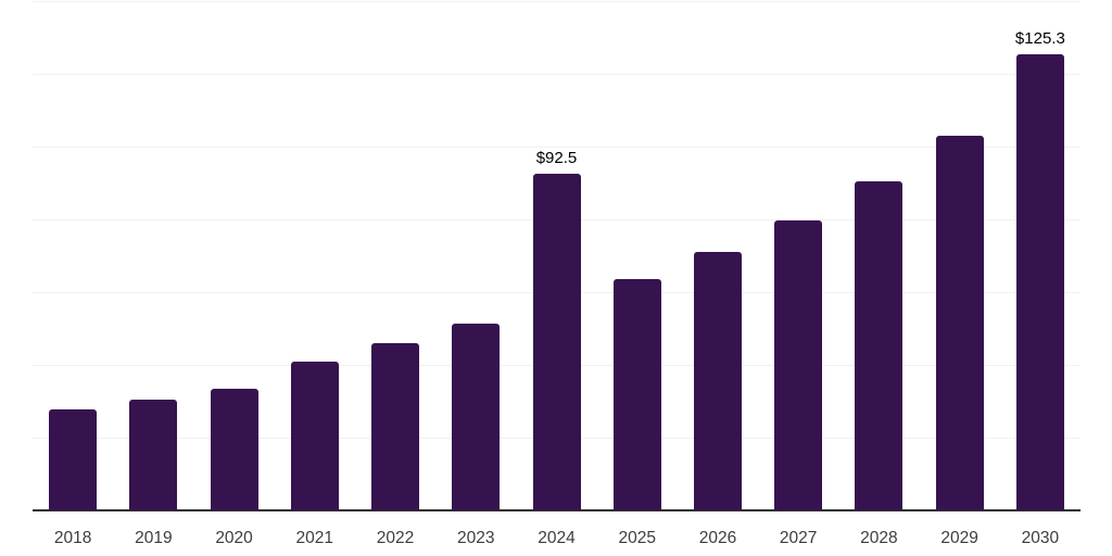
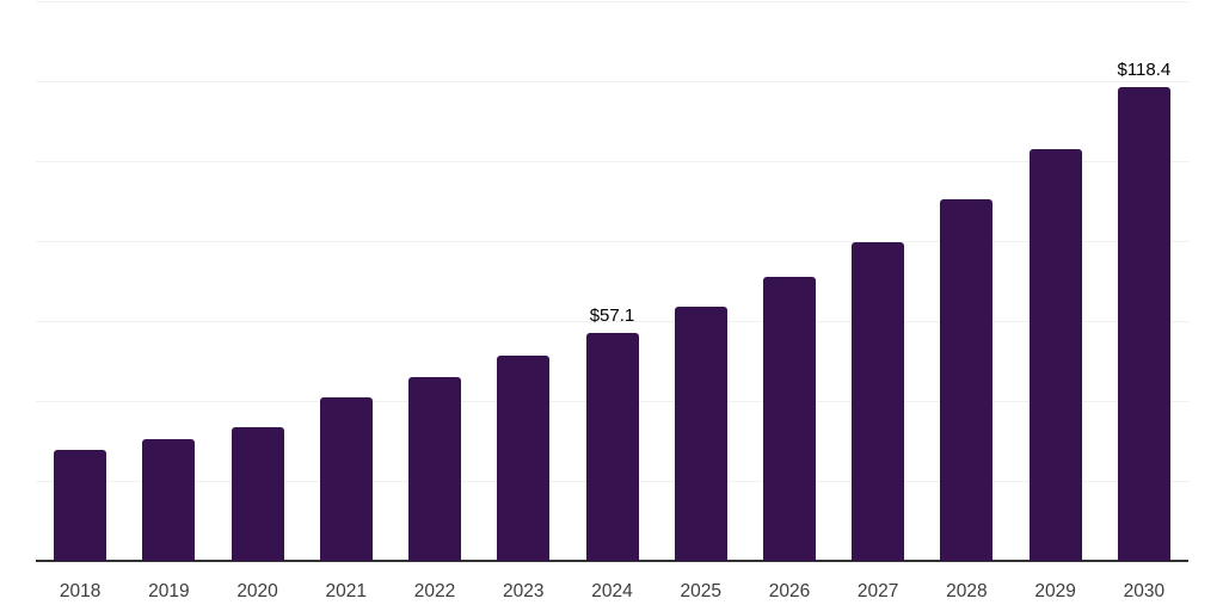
2024: $92.5 -> $57.1
2030: $125.3 -> $118.4
